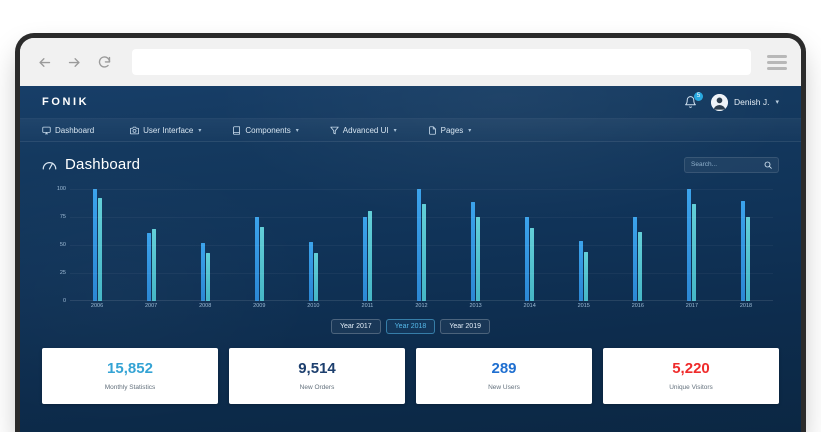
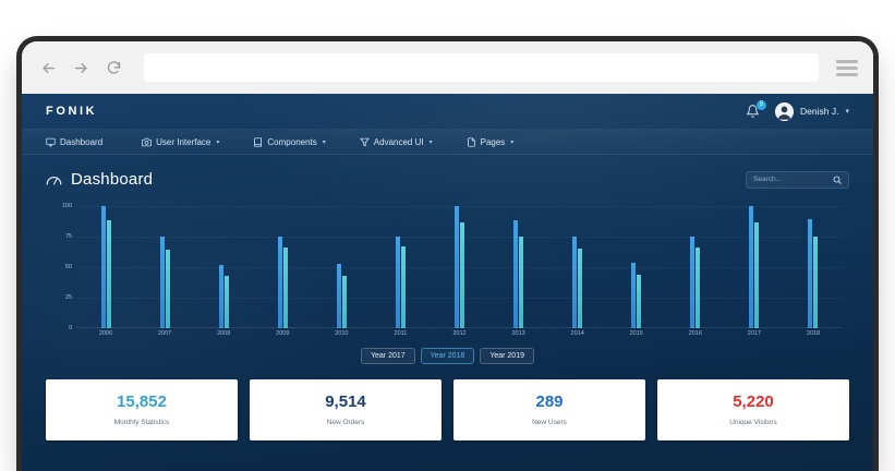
Year 2018/2006: 92 -> 88
Year 2017/2007: 61 -> 75
Year 2018/2011: 80 -> 67
Year 2018/2016: 62 -> 66
